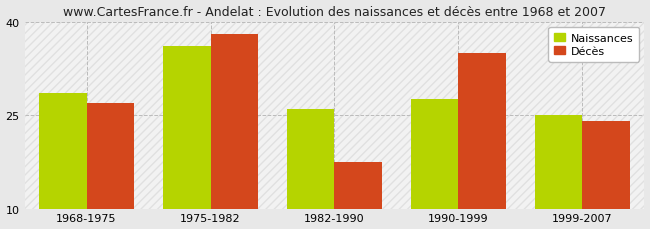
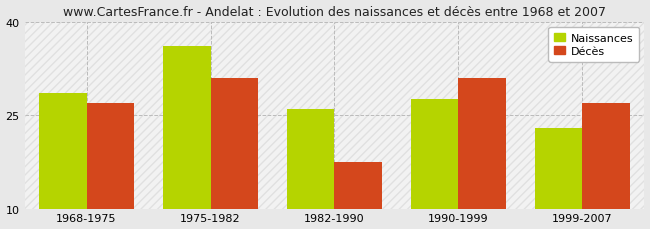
Décès/1975-1982: 38.0 -> 31.0
Décès/1990-1999: 35.0 -> 31.0
Naissances/1999-2007: 25.0 -> 23.0
Décès/1999-2007: 24.0 -> 27.0
